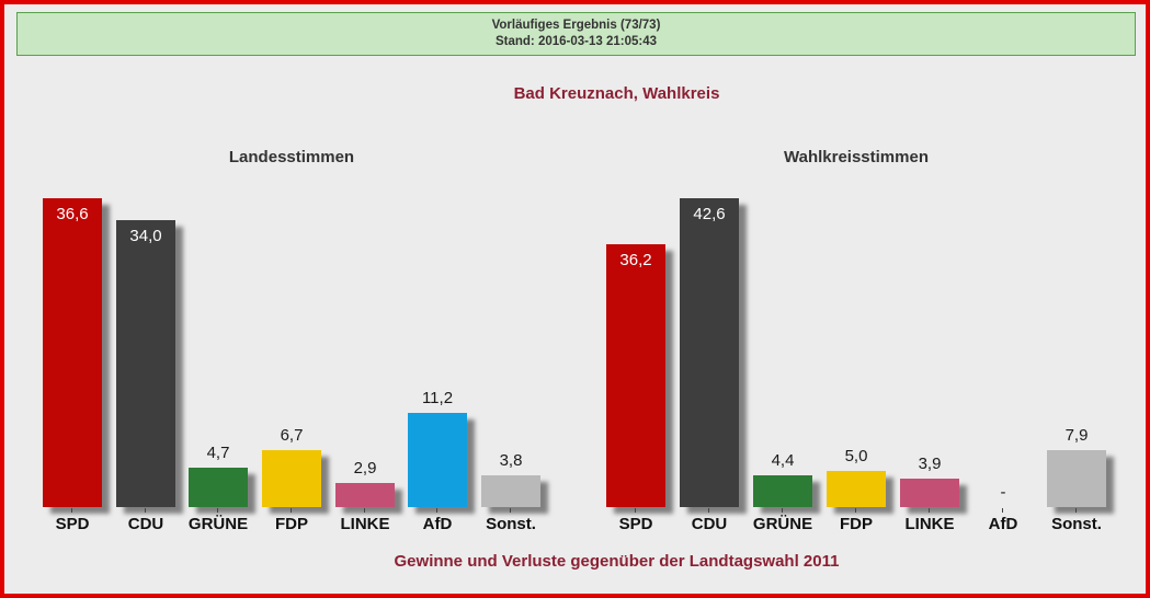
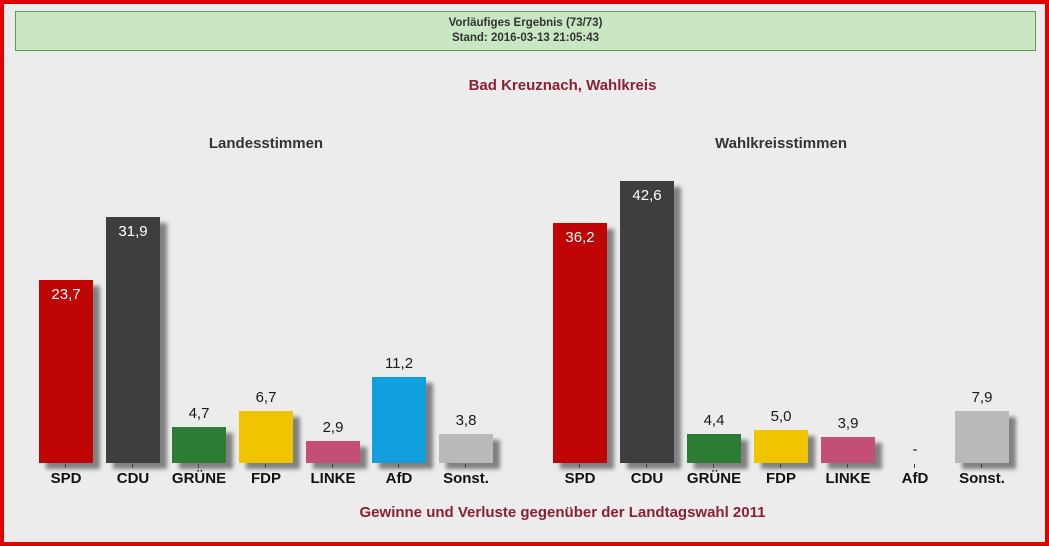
Landesstimmen/SPD: 36,6 -> 23,7
Landesstimmen/CDU: 34,0 -> 31,9
